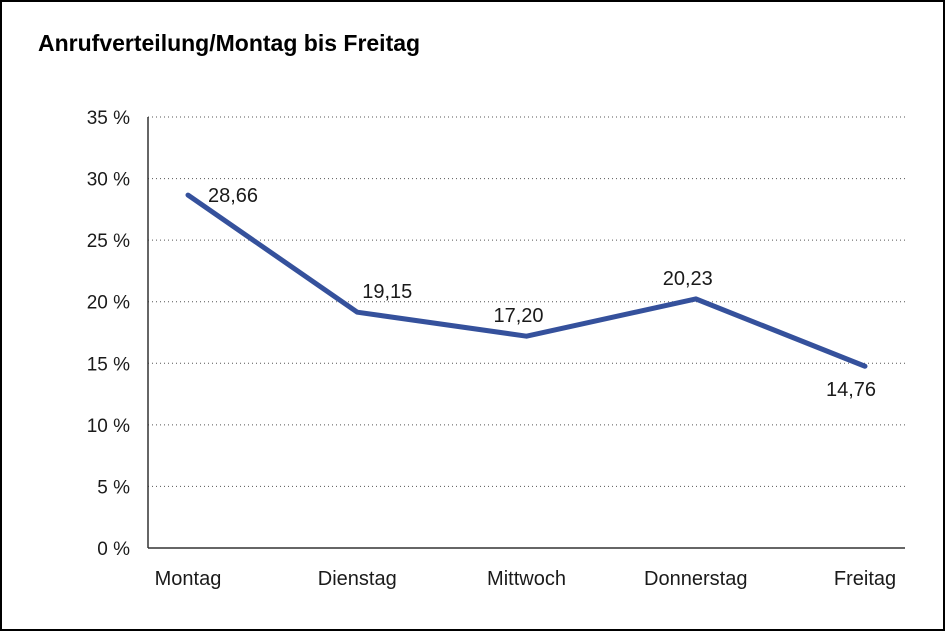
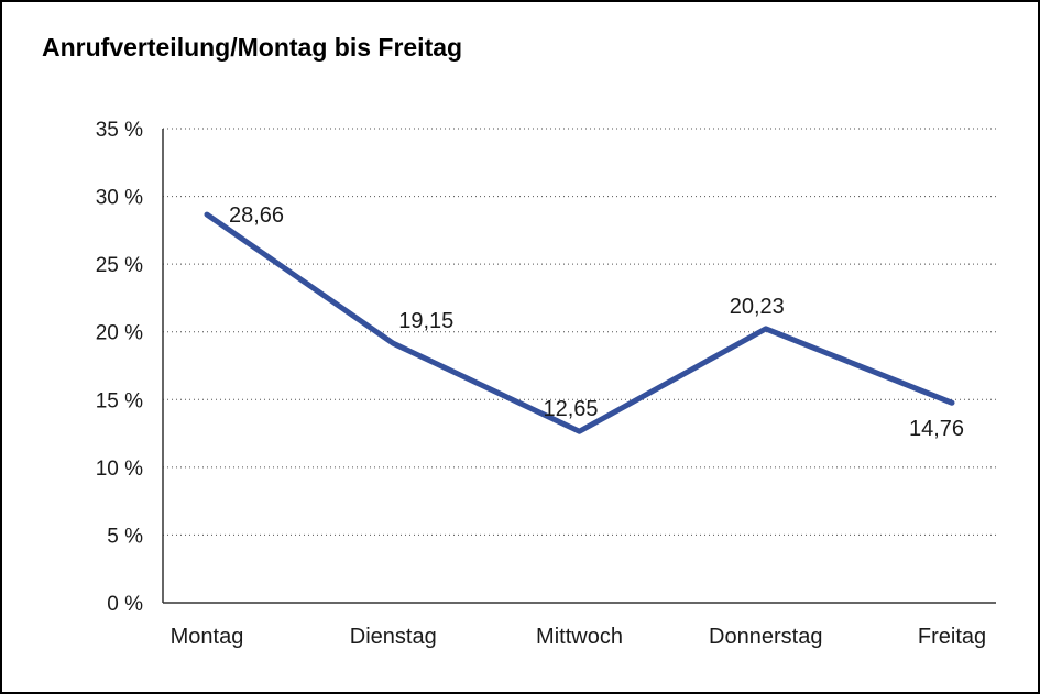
Mittwoch: 17,20 -> 12,65
